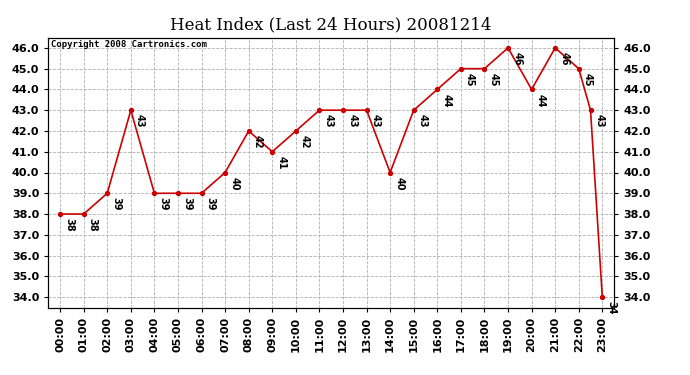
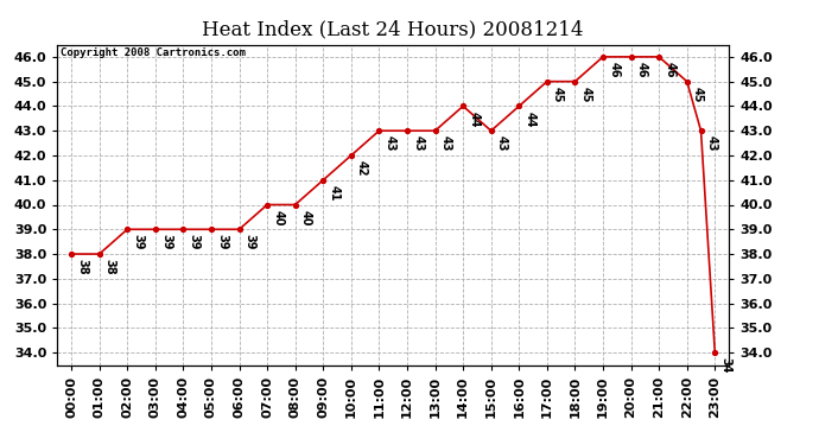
03:00: 43 -> 39
08:00: 42 -> 40
14:00: 40 -> 44
20:00: 44 -> 46
